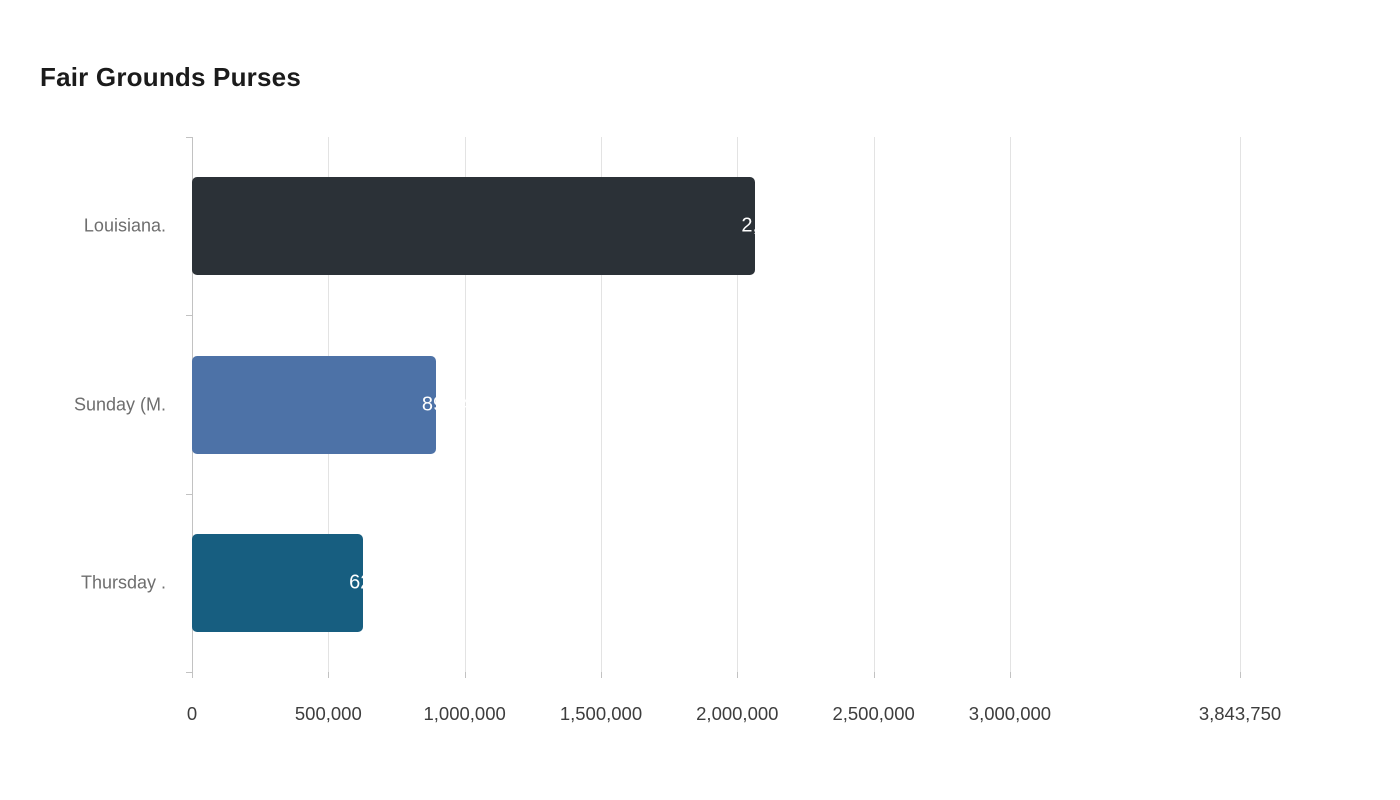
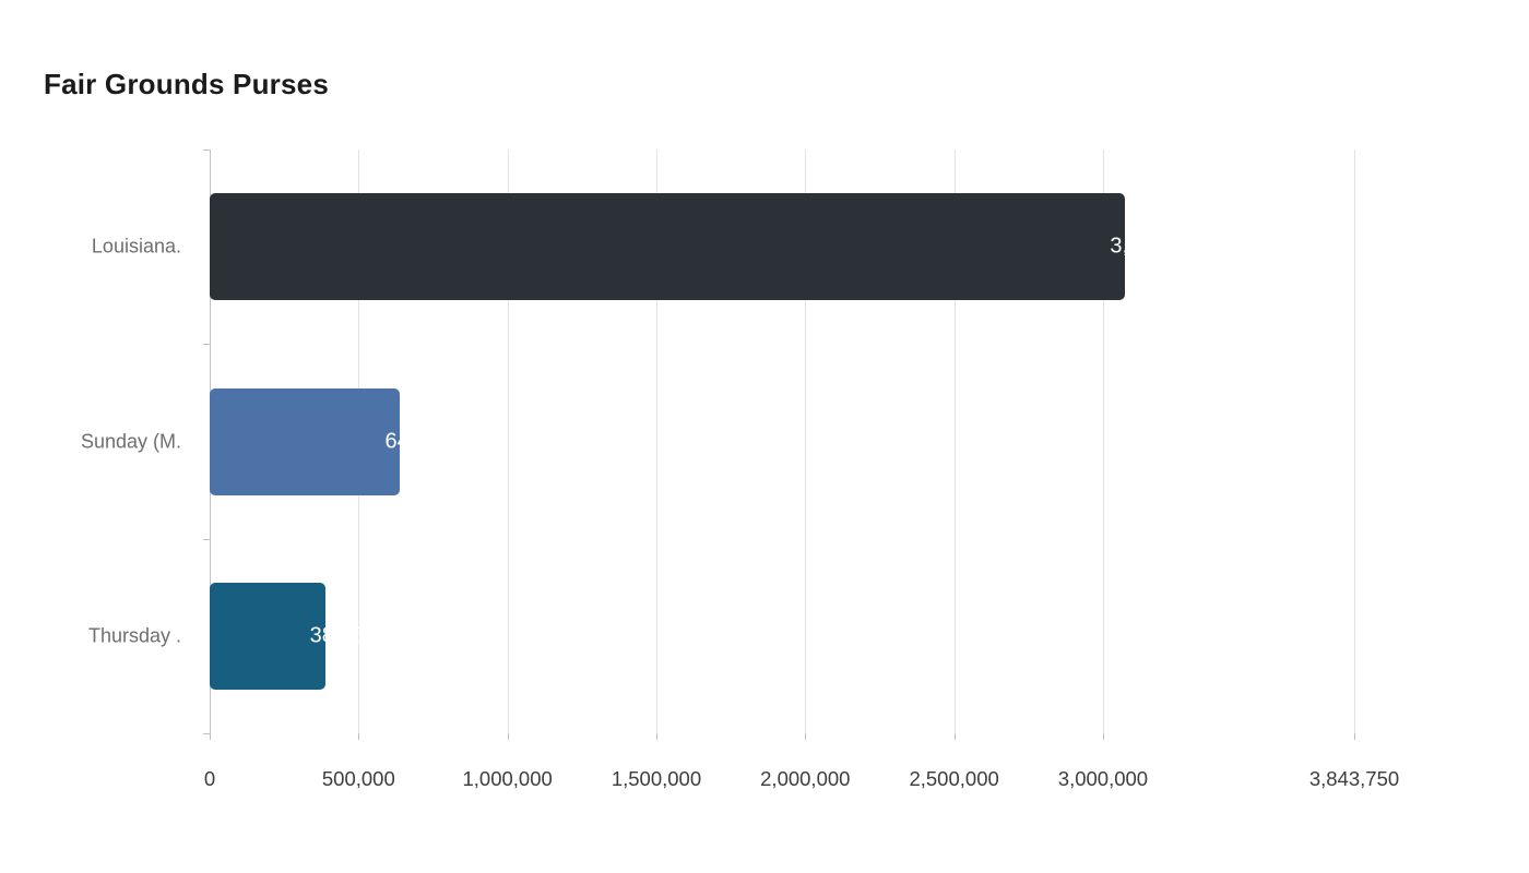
Louisiana.: 2,066,200 -> 3,075,000
Sunday (M.: 894,400 -> 640,000
Thursday .: 627,500 -> 387,500
